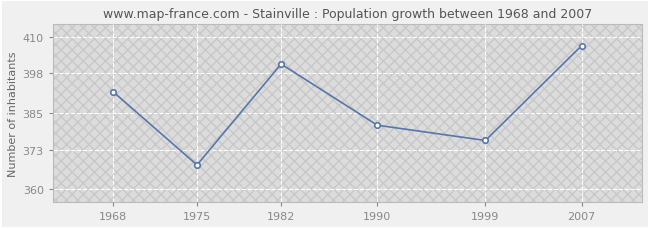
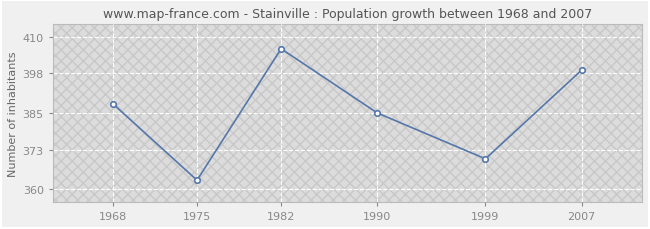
1968: 392 -> 388
1975: 368 -> 363
1982: 401 -> 406
1990: 381 -> 385
1999: 376 -> 370
2007: 407 -> 399
